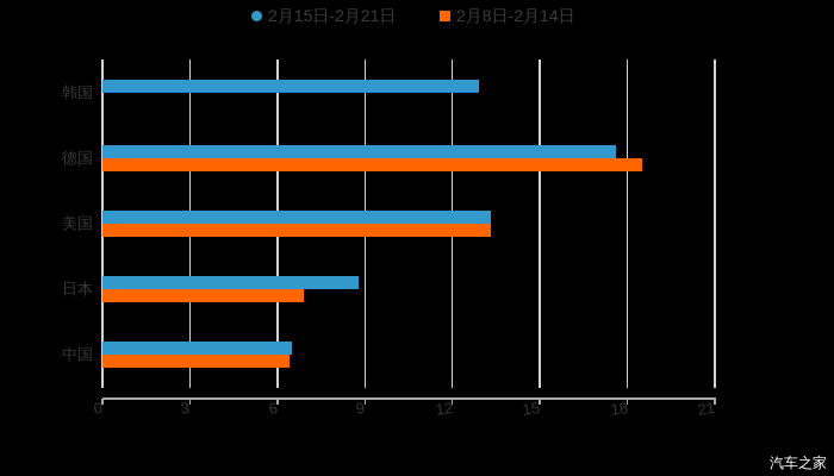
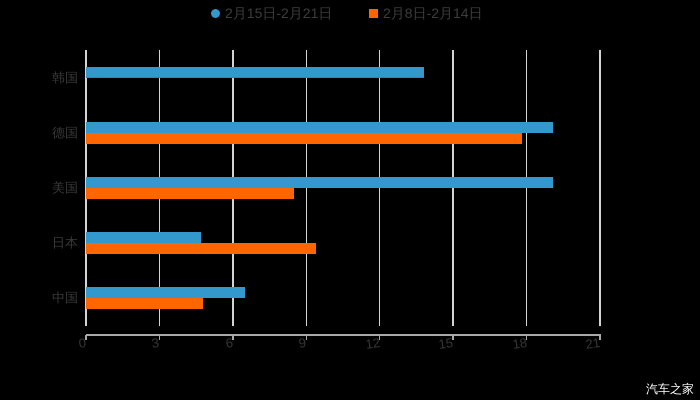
2月15日-2月21日/韩国: 12.9 -> 13.8
2月15日-2月21日/德国: 17.6 -> 19.1
2月8日-2月14日/德国: 18.5 -> 17.8
2月15日-2月21日/美国: 13.3 -> 19.1
2月8日-2月14日/美国: 13.3 -> 8.5
2月15日-2月21日/日本: 8.8 -> 4.7
2月8日-2月14日/日本: 6.9 -> 9.4
2月8日-2月14日/中国: 6.4 -> 4.8
